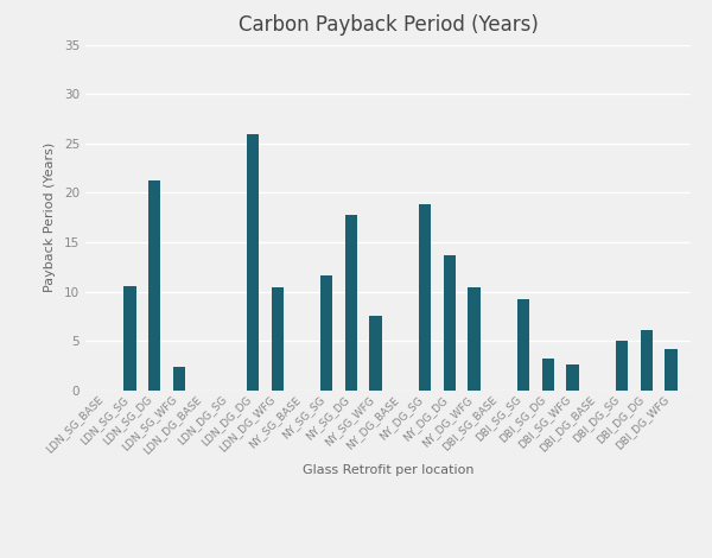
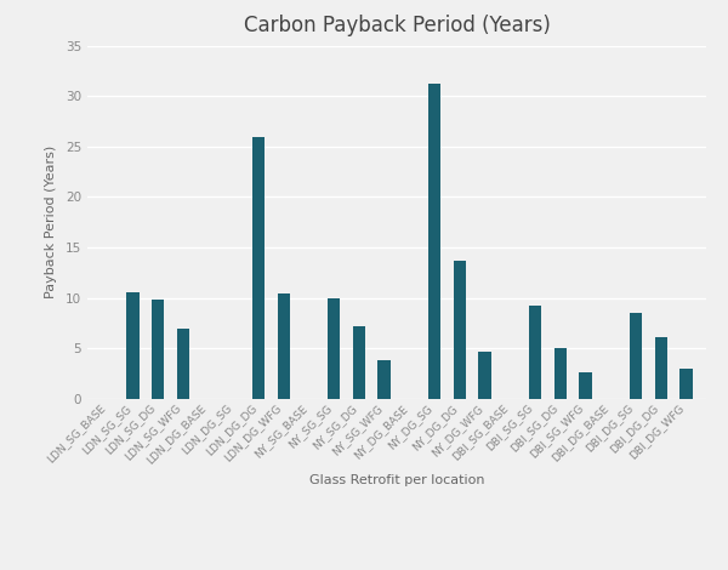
LDN_SG_DG: 21.2 -> 9.8
LDN_SG_WFG: 2.4 -> 7.0
NY_SG_SG: 11.6 -> 10.0
NY_SG_DG: 17.8 -> 7.2
NY_SG_WFG: 7.6 -> 3.8
NY_DG_SG: 18.8 -> 31.2
NY_DG_WFG: 10.4 -> 4.7
DBI_SG_DG: 3.2 -> 5.1
DBI_DG_SG: 5.0 -> 8.5
DBI_DG_WFG: 4.2 -> 3.0
